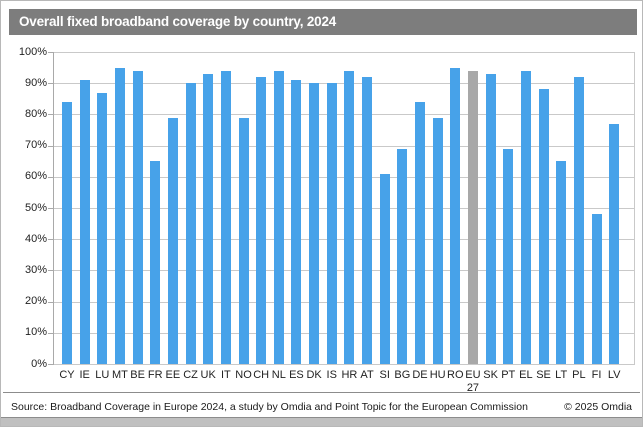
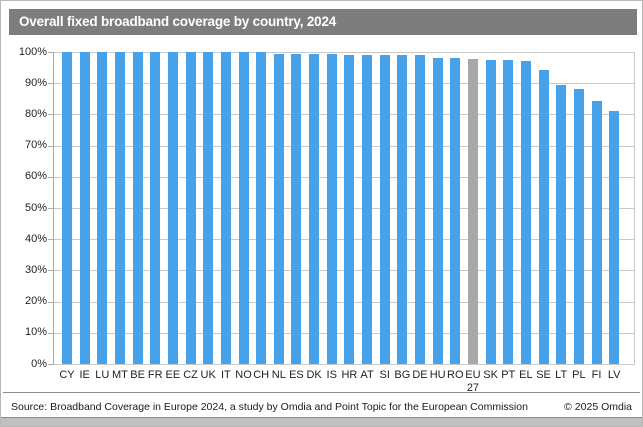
CY: 84% -> 100%
IE: 91% -> 100%
LU: 87% -> 100%
MT: 95% -> 100%
BE: 94% -> 100%
FR: 65% -> 100%
EE: 79% -> 100%
CZ: 90% -> 100%
UK: 93% -> 100%
IT: 94% -> 100%
NO: 79% -> 100%
CH: 92% -> 100%
NL: 94% -> 100%
ES: 91% -> 100%
DK: 90% -> 99%
IS: 90% -> 99%
HR: 94% -> 99%
AT: 92% -> 99%
SI: 61% -> 99%
BG: 69% -> 99%
DE: 84% -> 99%
HU: 79% -> 98%
RO: 95% -> 98%
EU 27: 94% -> 98%
SK: 93% -> 98%
PT: 69% -> 97%
EL: 94% -> 97%
SE: 88% -> 94%
LT: 65% -> 89%
PL: 92% -> 88%
FI: 48% -> 84%
LV: 77% -> 81%
